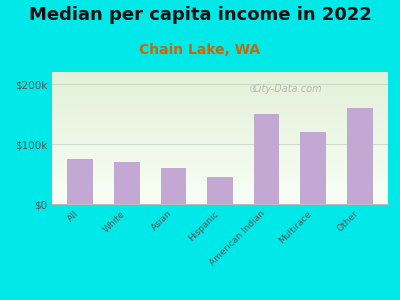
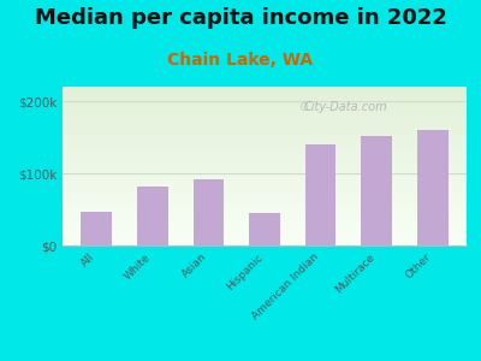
All: $75k -> $46k
White: $70k -> $82k
Asian: $60k -> $92k
American Indian: $150k -> $140k
Multirace: $120k -> $152k
